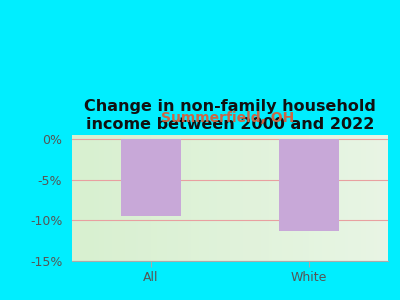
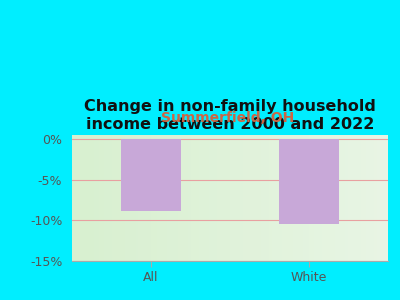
All: -9.5% -> -8.8%
White: -11.3% -> -10.4%
